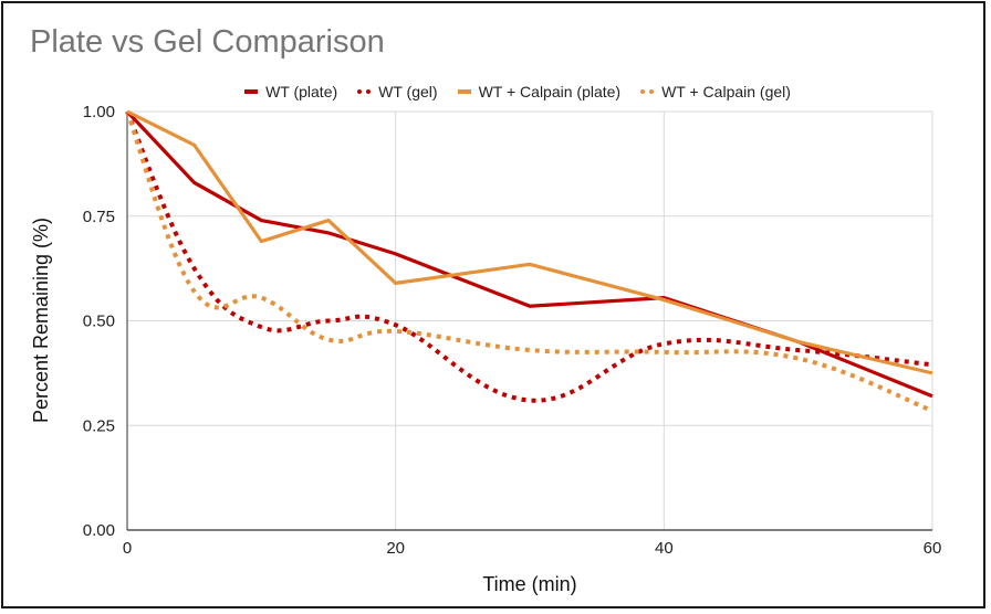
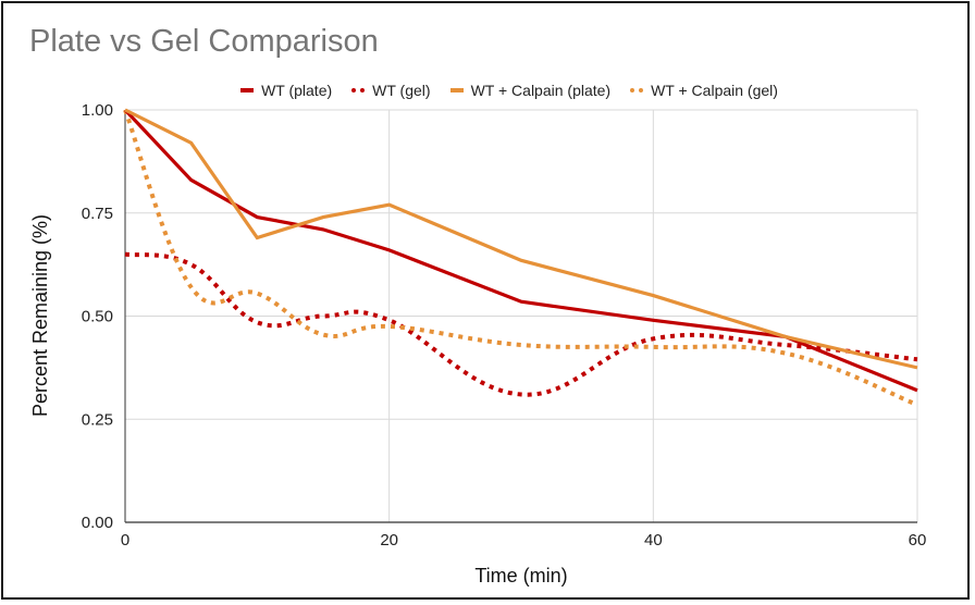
WT (gel)/0: 1.00 -> 0.65
WT + Calpain (plate)/20: 0.59 -> 0.77
WT (plate)/40: 0.56 -> 0.49
